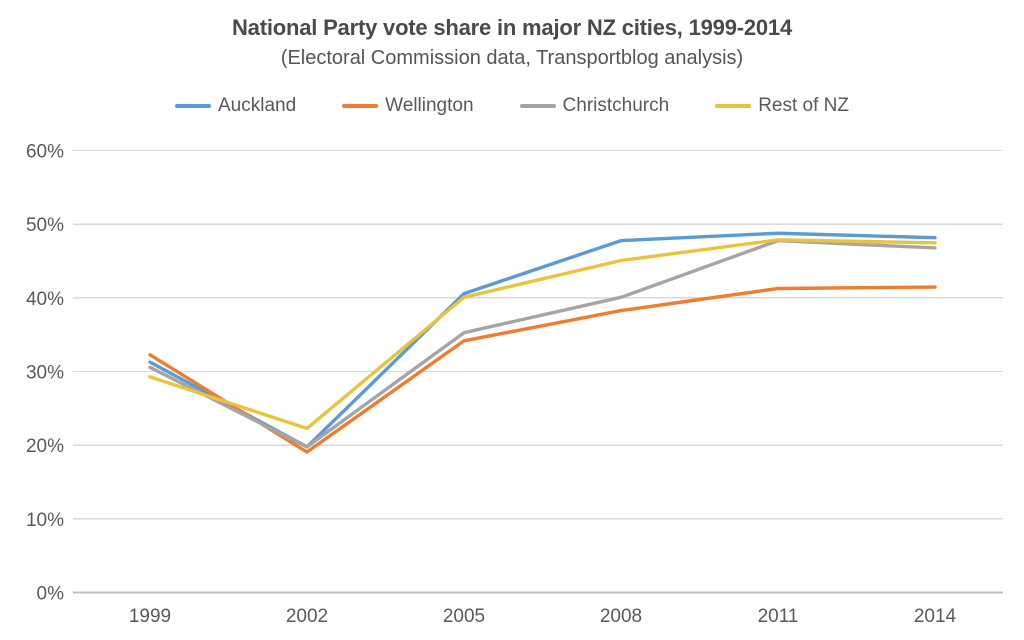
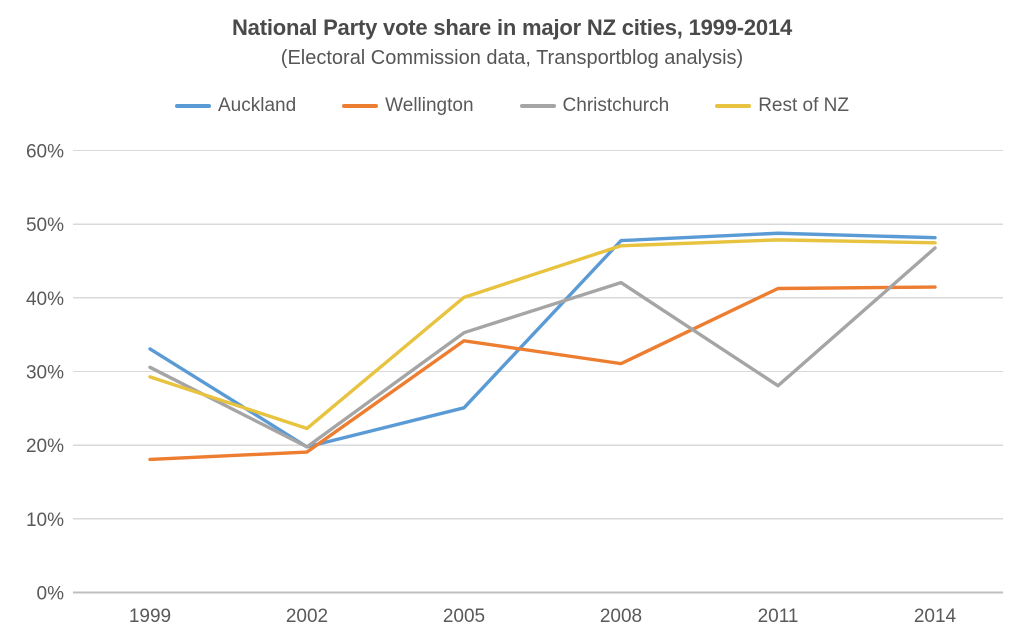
Auckland/1999: 31% -> 33%
Wellington/1999: 32% -> 18%
Auckland/2005: 40% -> 25%
Wellington/2008: 38% -> 31%
Christchurch/2008: 40% -> 42%
Rest of NZ/2008: 45% -> 47%
Christchurch/2011: 48% -> 28%
